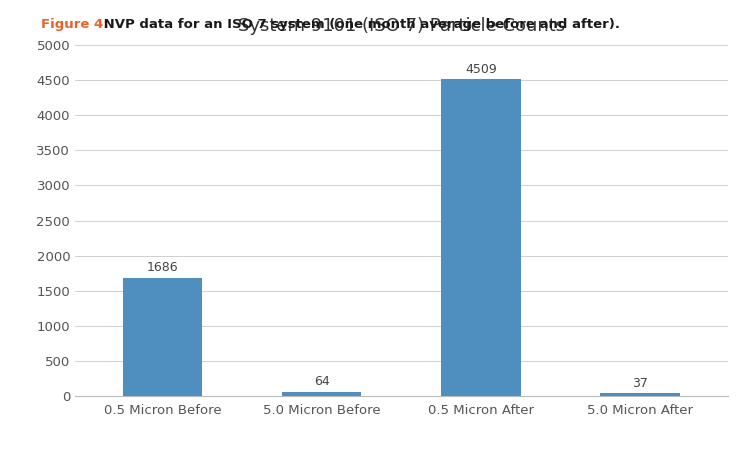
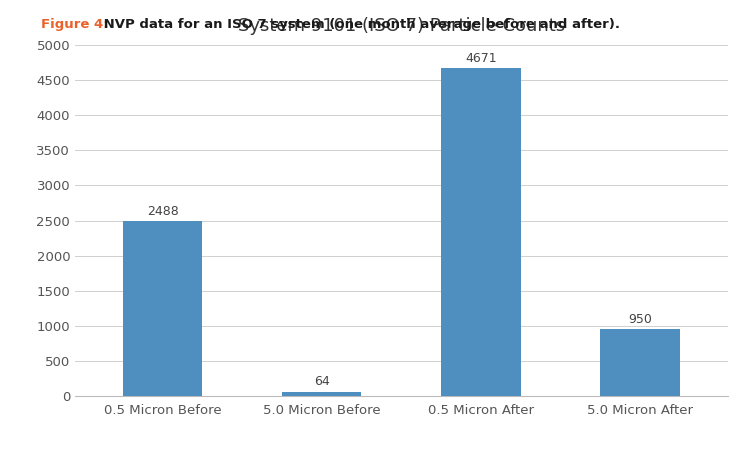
0.5 Micron Before: 1686 -> 2488
0.5 Micron After: 4509 -> 4671
5.0 Micron After: 37 -> 950
